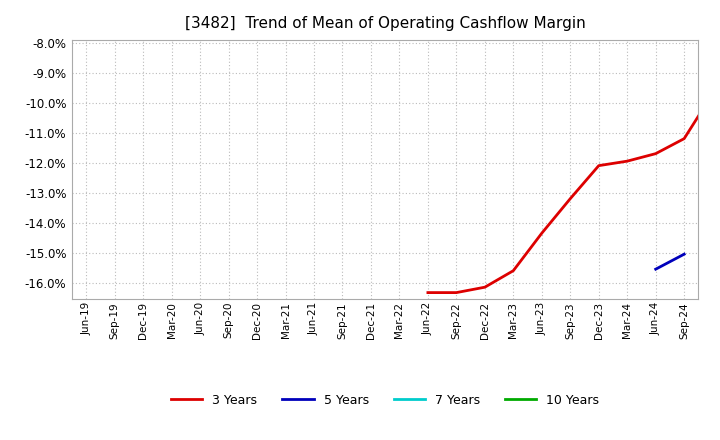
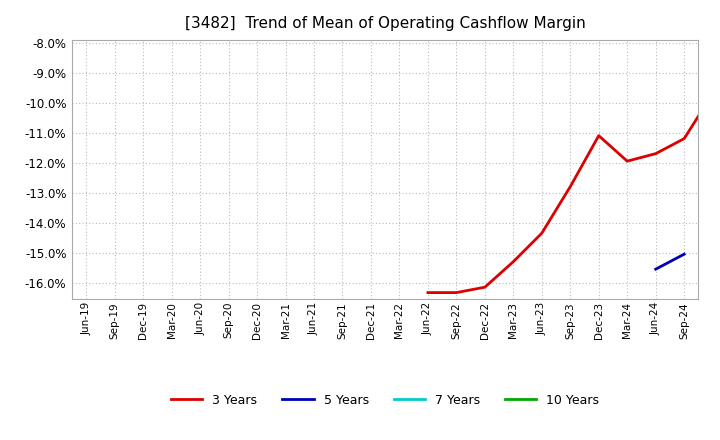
Mar-23: -15.60% -> -15.30%
Sep-23: -13.20% -> -12.80%
Dec-23: -12.10% -> -11.10%
